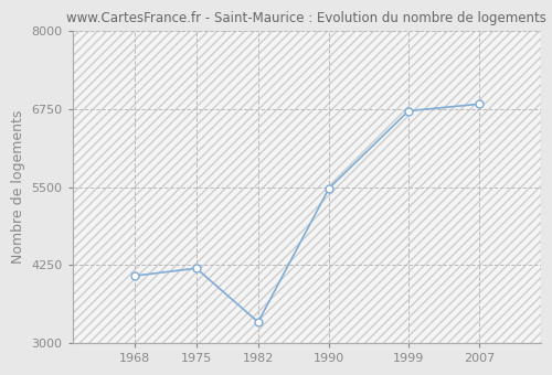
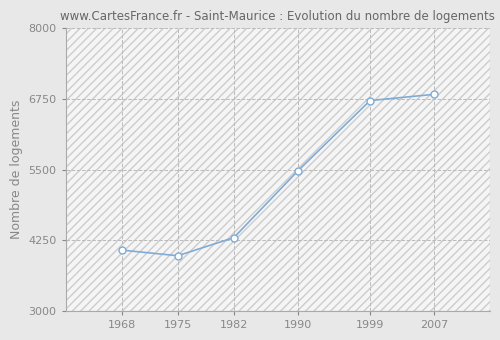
1975: 4200 -> 3980
1982: 3340 -> 4300
